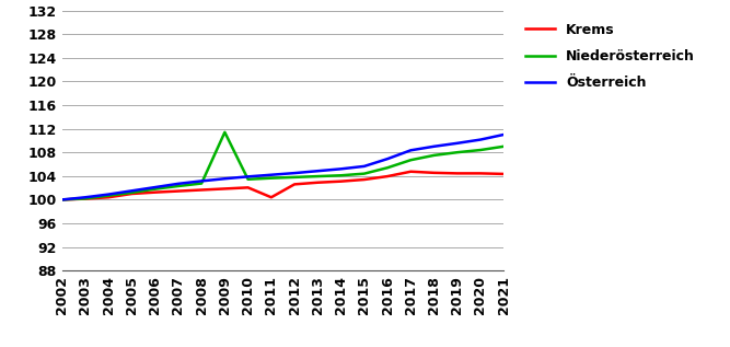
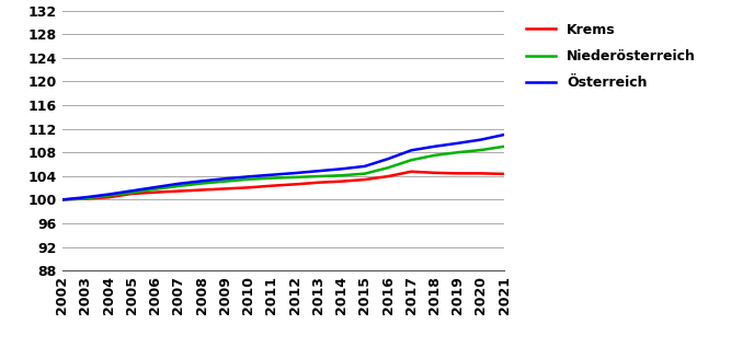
Niederösterreich/2009: 111.4 -> 103.1
Krems/2011: 100.4 -> 102.3
